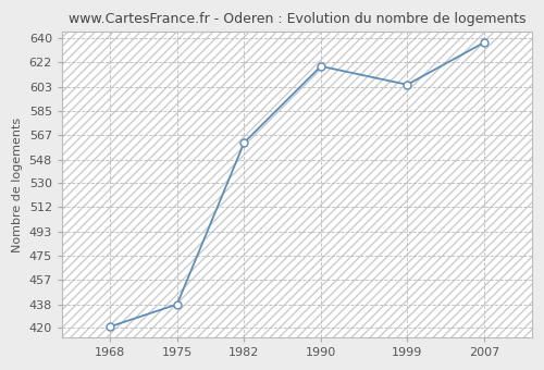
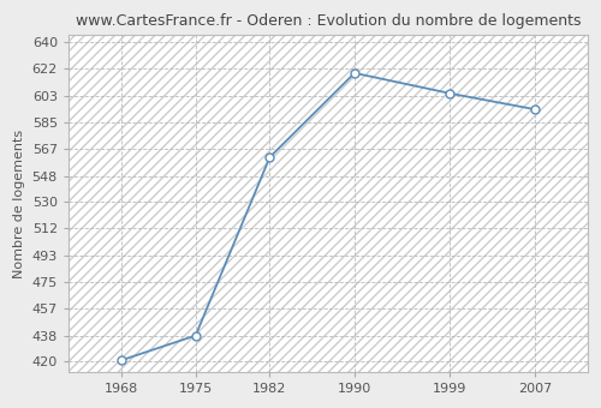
2007: 637 -> 594
